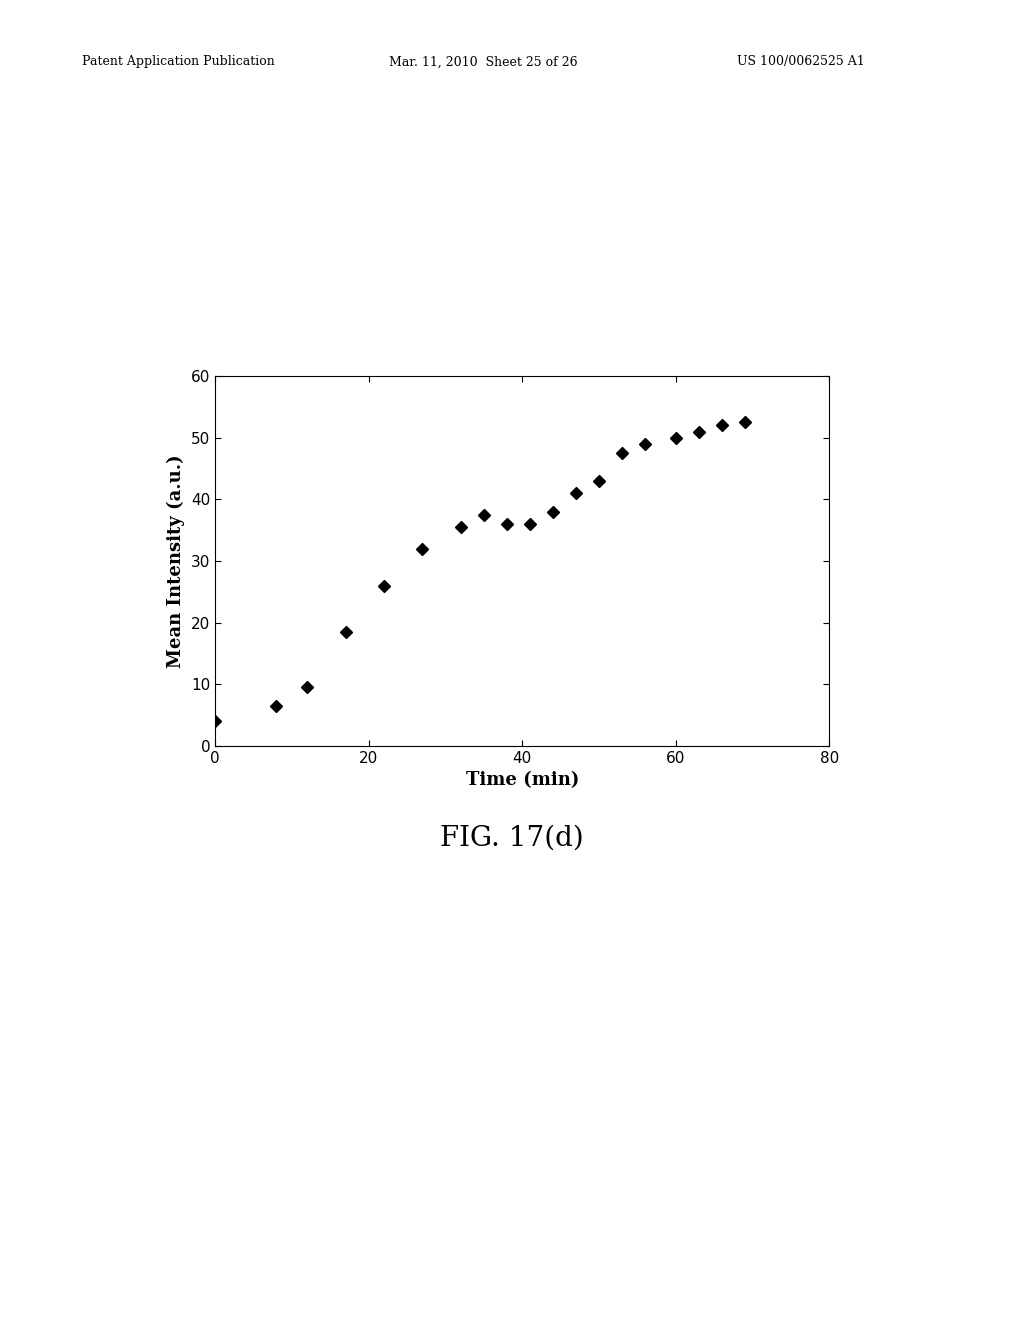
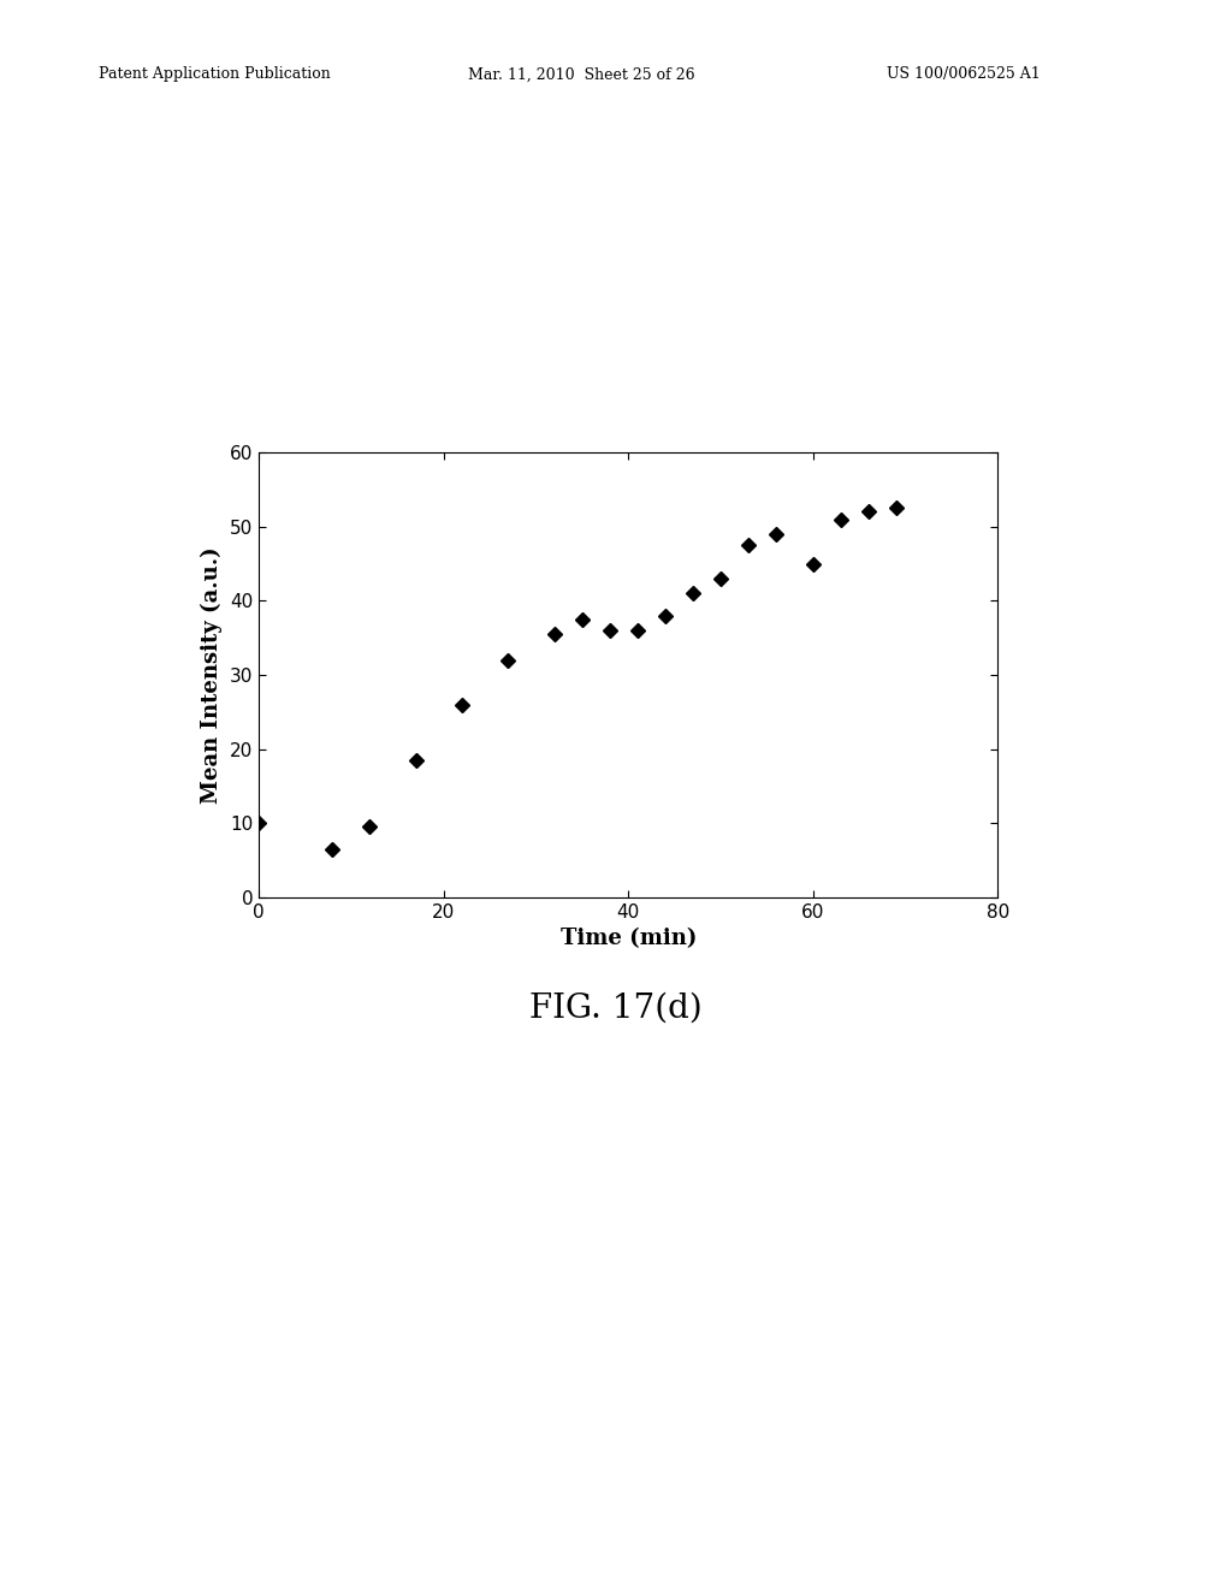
0: 4.0 -> 10.0
60: 50.0 -> 45.0
